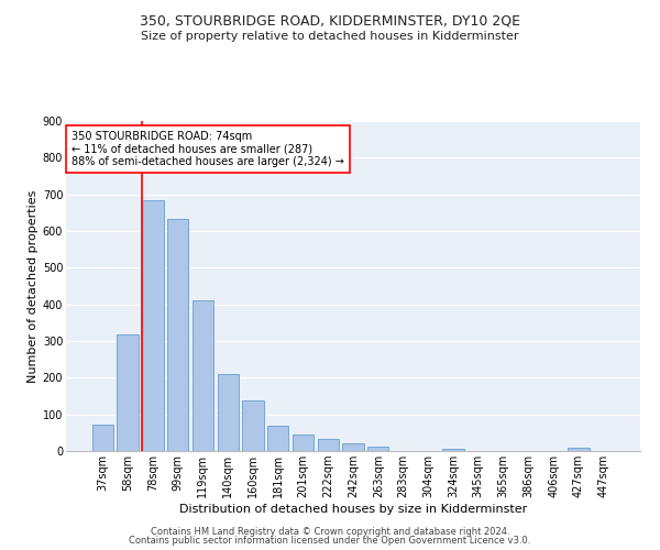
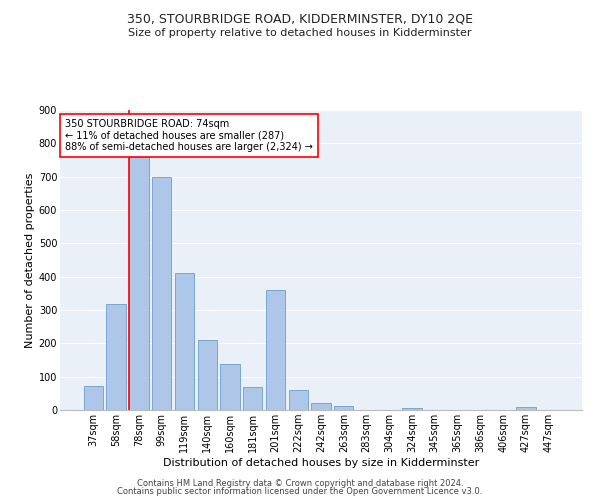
78sqm: 683 -> 760
99sqm: 633 -> 700
201sqm: 46 -> 360
222sqm: 32 -> 60
